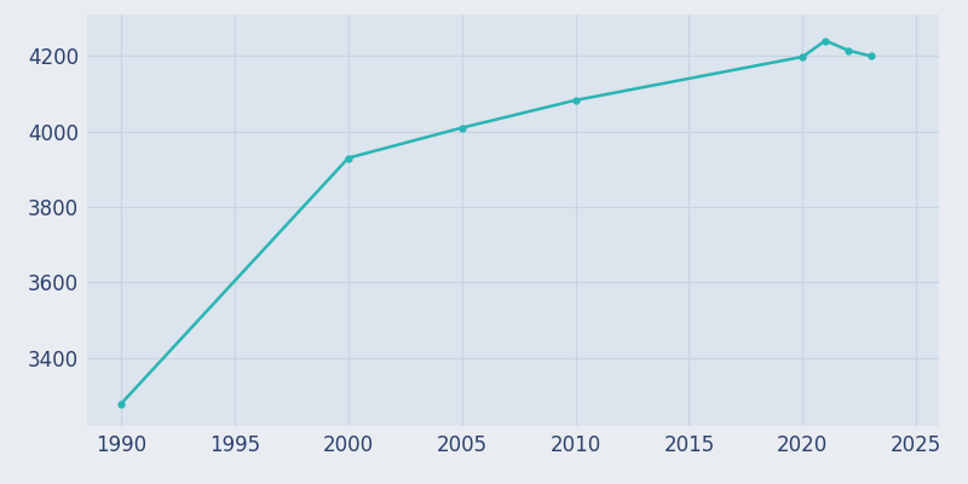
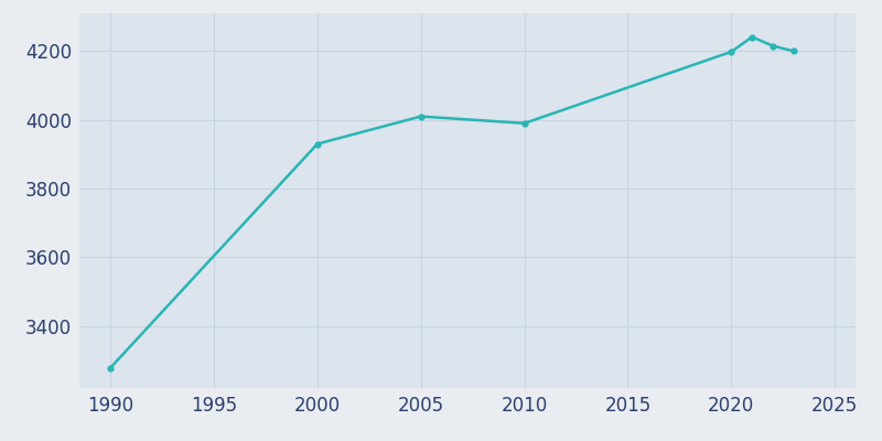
2010: 4083 -> 3990
